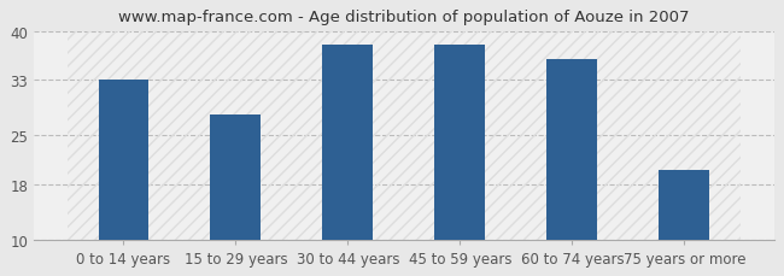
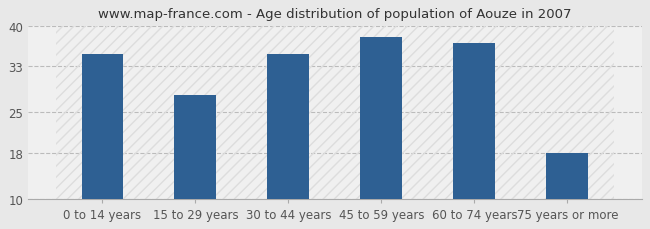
0 to 14 years: 33 -> 35
30 to 44 years: 38 -> 35
60 to 74 years: 36 -> 37
75 years or more: 20 -> 18
